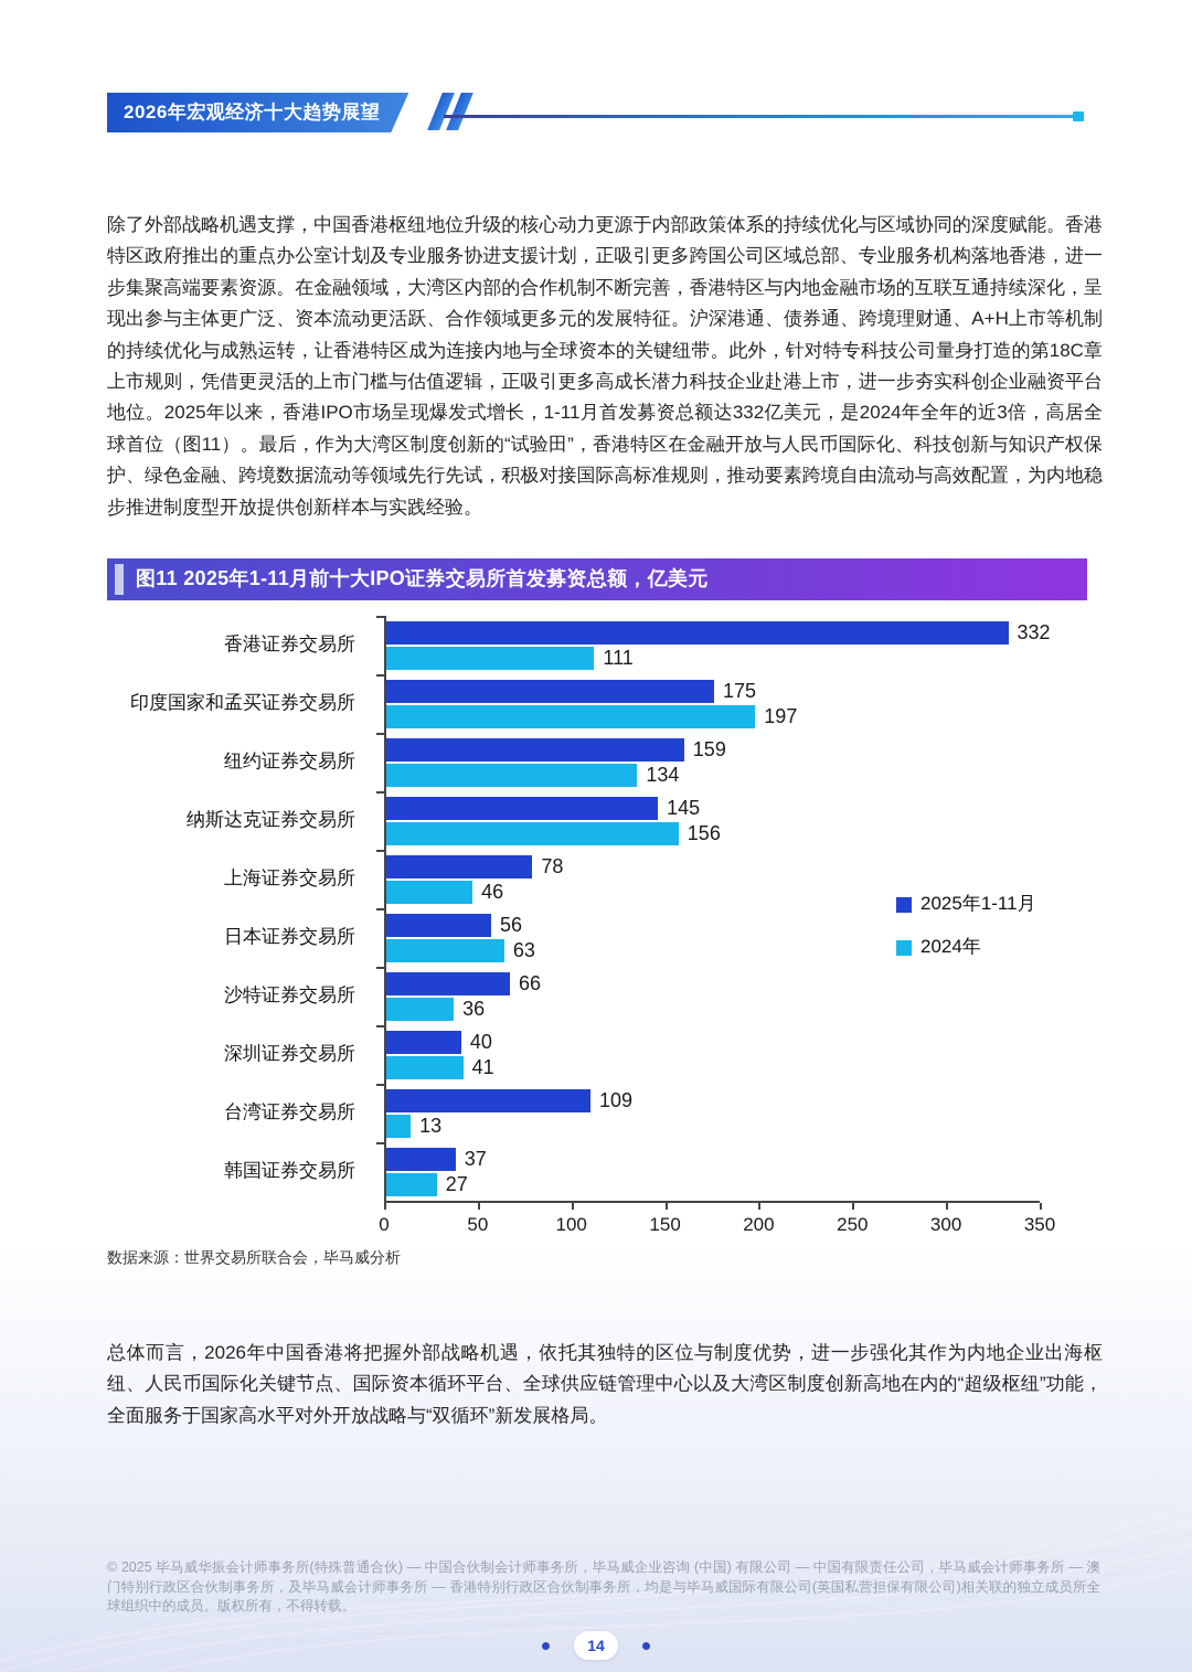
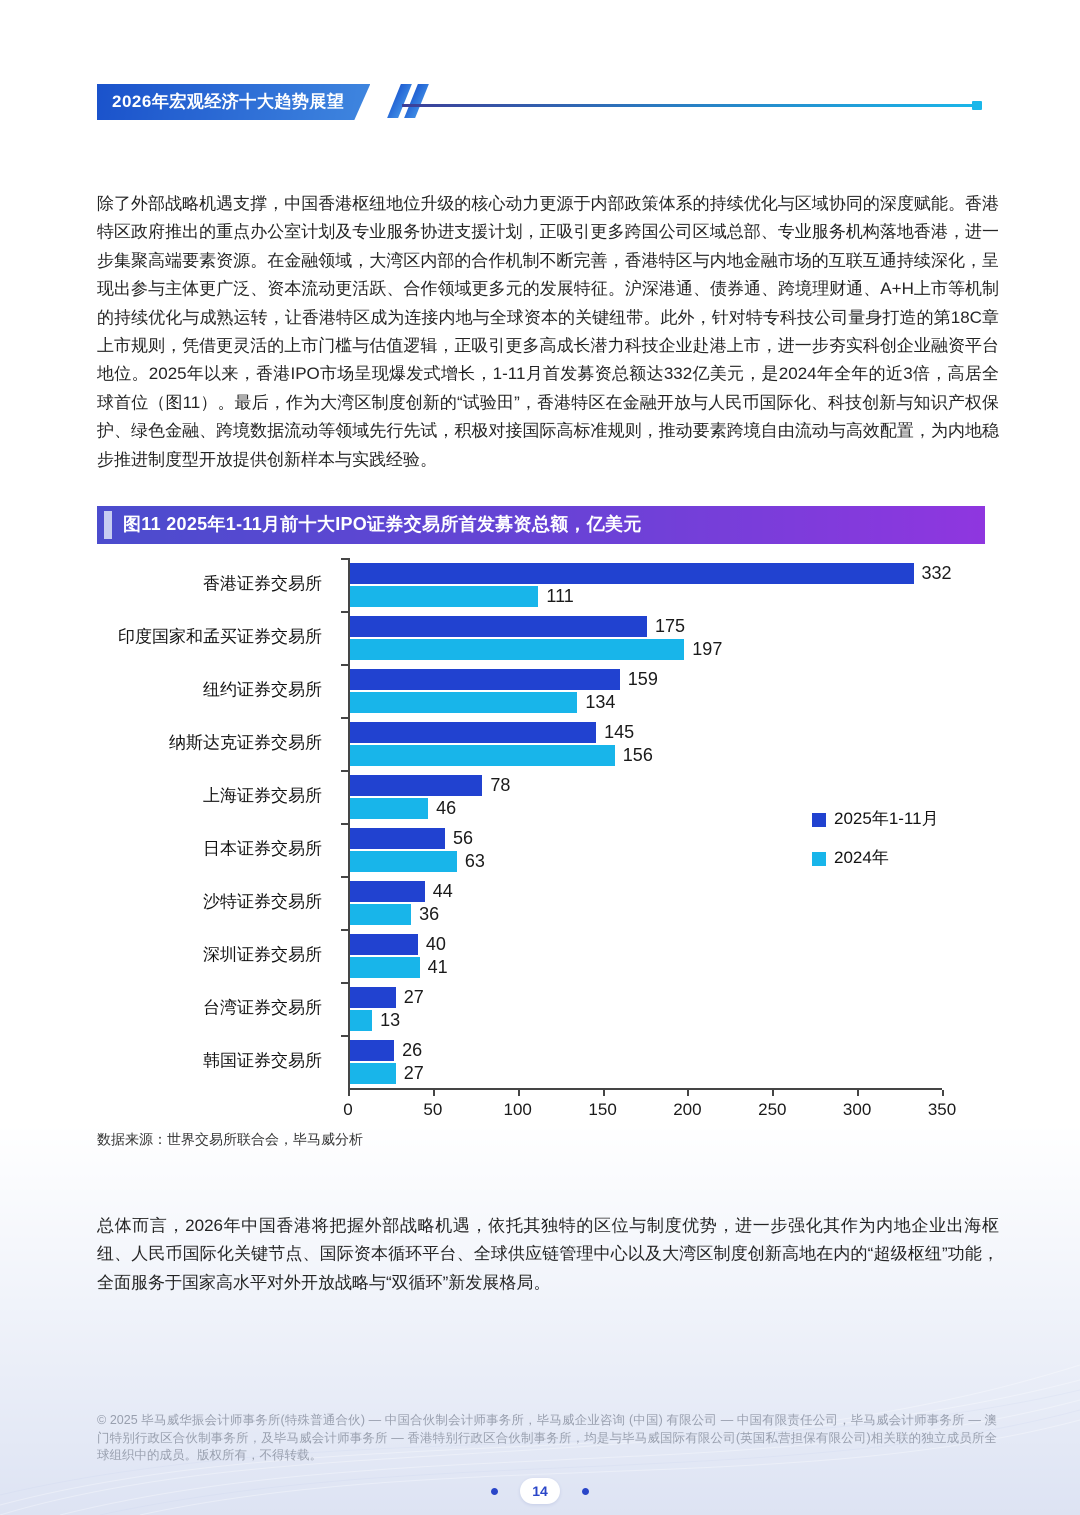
2025年1-11月/沙特证券交易所: 66 -> 44
2025年1-11月/台湾证券交易所: 109 -> 27
2025年1-11月/韩国证券交易所: 37 -> 26
